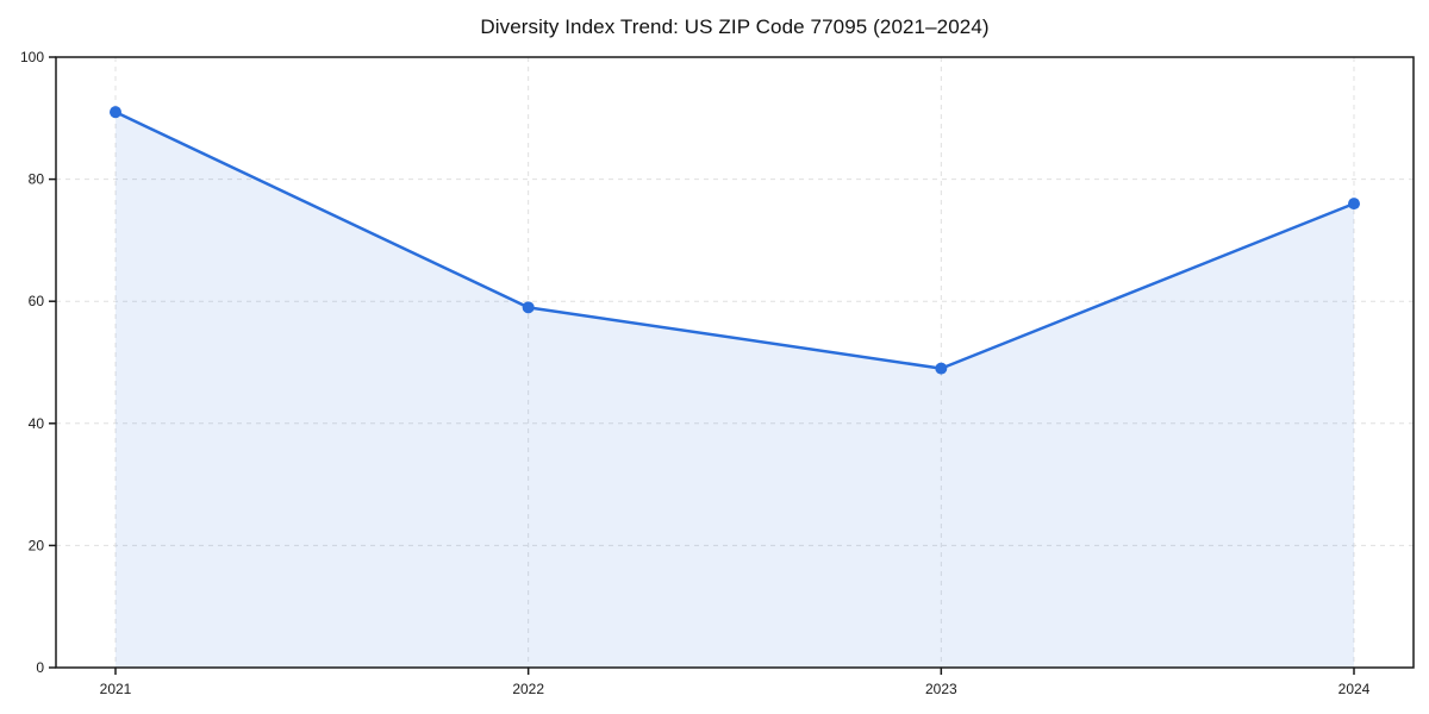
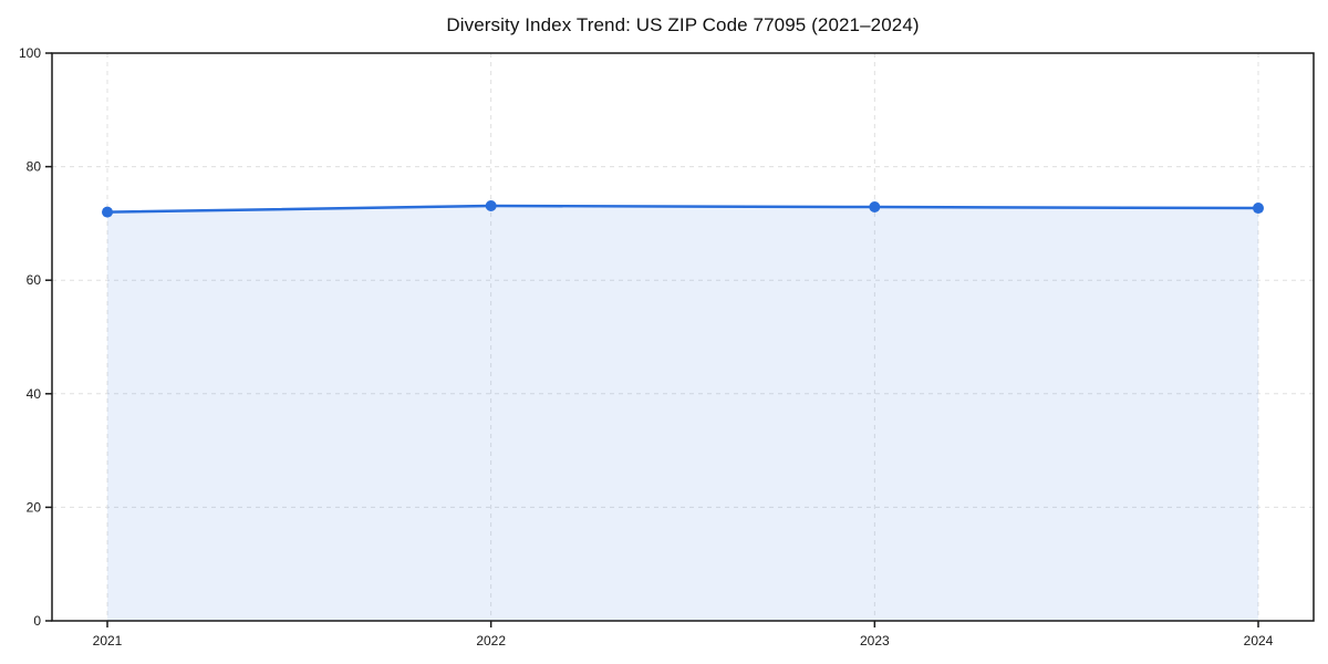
2021: 91 -> 72
2022: 59 -> 73
2023: 49 -> 73
2024: 76 -> 73
